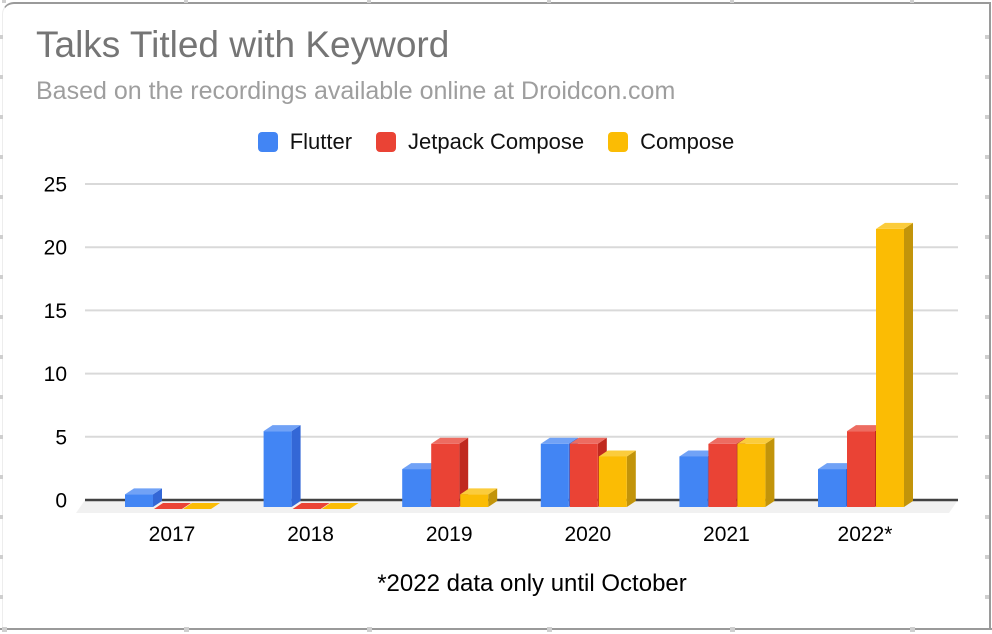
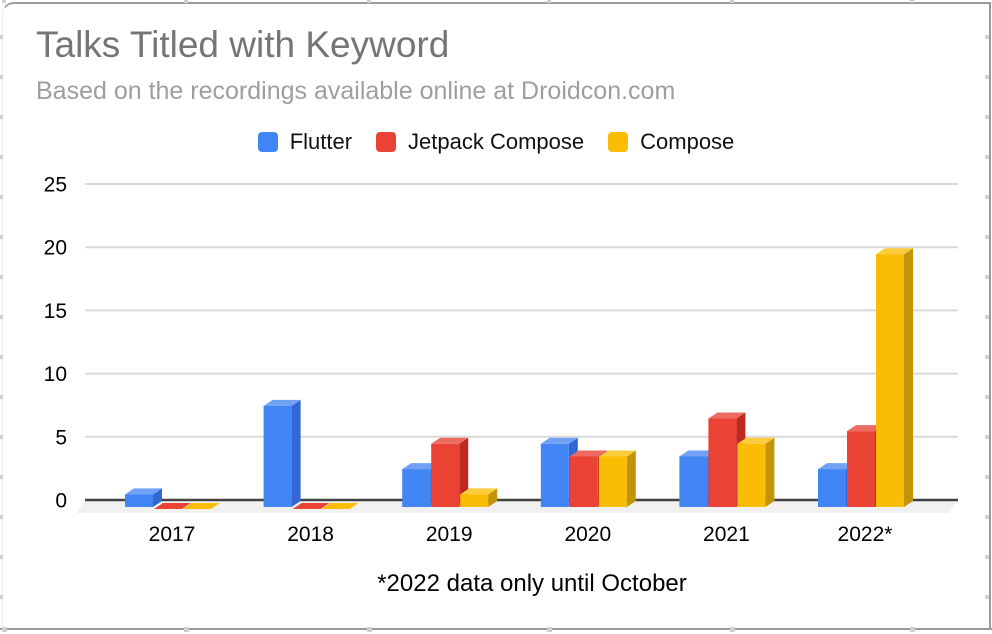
Flutter/2018: 6 -> 8
Jetpack Compose/2020: 5 -> 4
Jetpack Compose/2021: 5 -> 7
Compose/2022*: 22 -> 20
